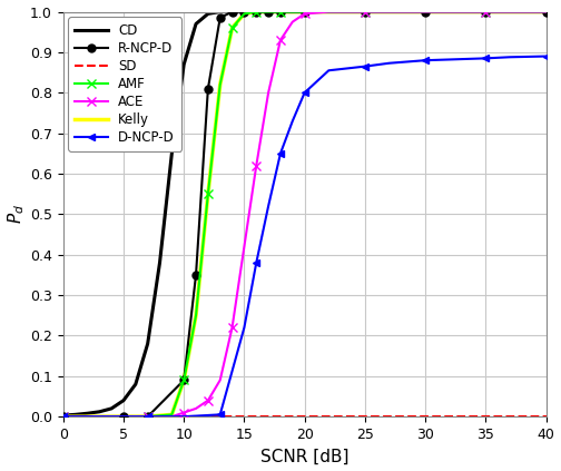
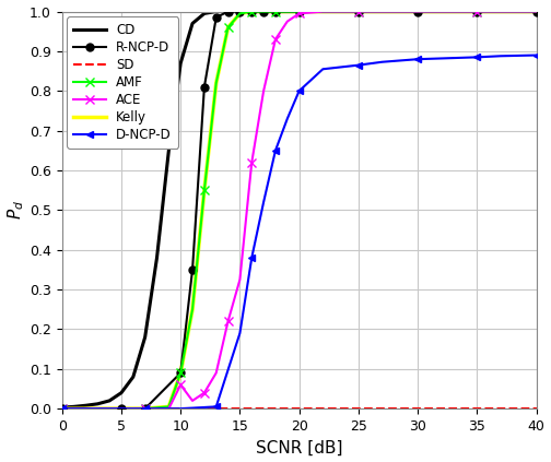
ACE/10: 0.010 -> 0.060
ACE/15: 0.420 -> 0.325
D-NCP-D/15: 0.220 -> 0.190
